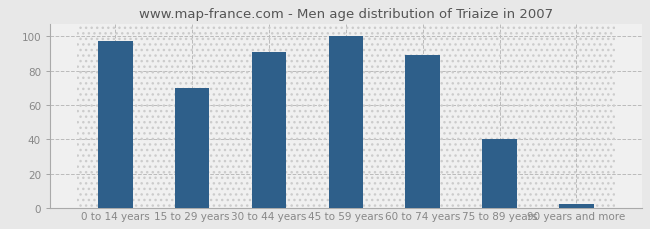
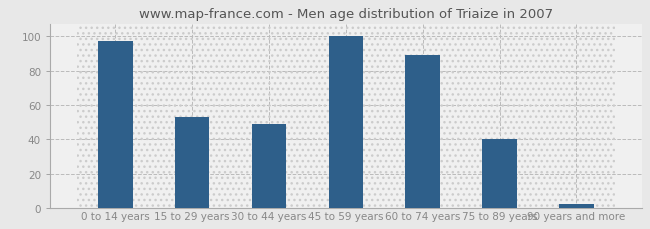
15 to 29 years: 70 -> 53
30 to 44 years: 91 -> 49
